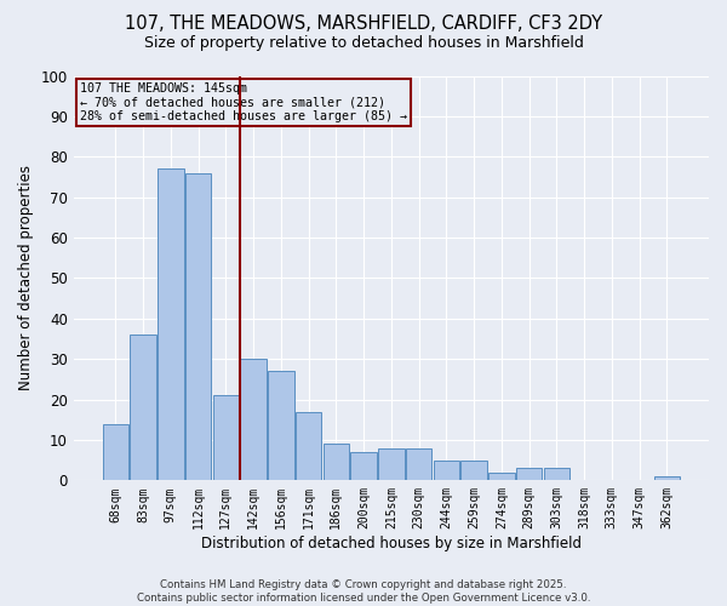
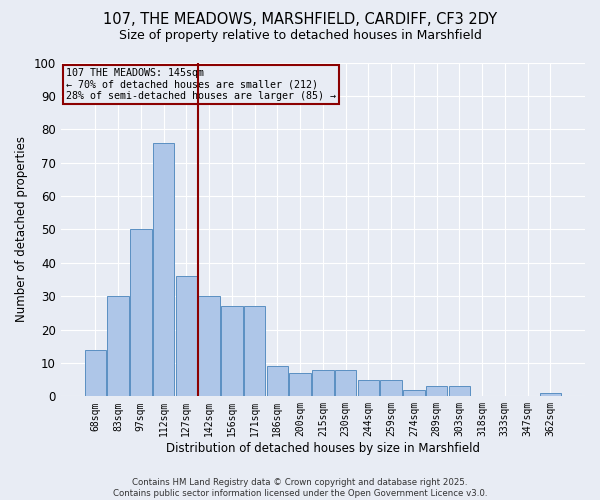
83sqm: 36 -> 30
97sqm: 77 -> 50
127sqm: 21 -> 36
171sqm: 17 -> 27
